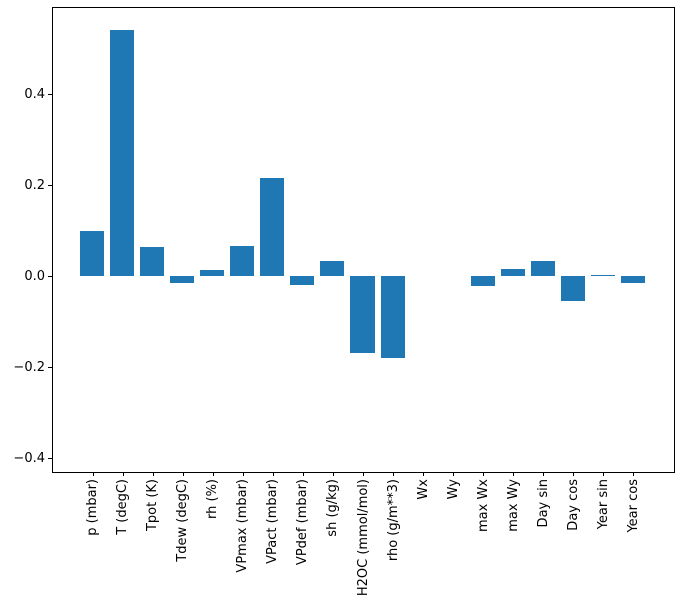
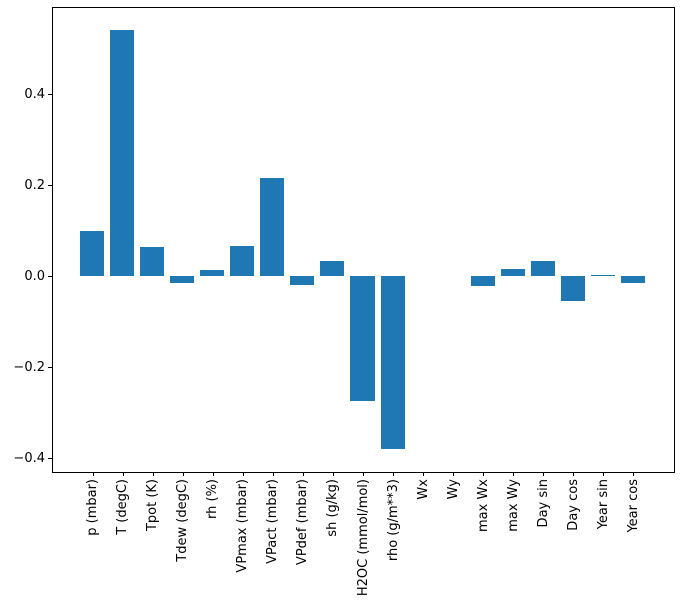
H2OC (mmol/mol): -0.17 -> -0.27
rho (g/m**3): -0.18 -> -0.38
